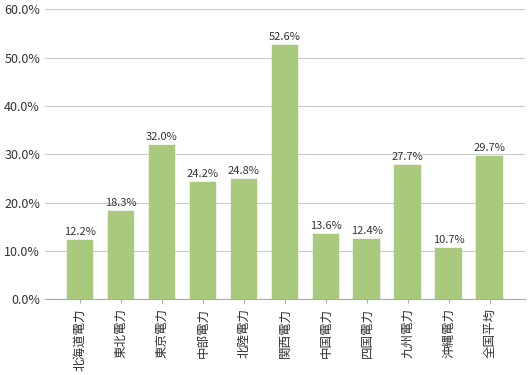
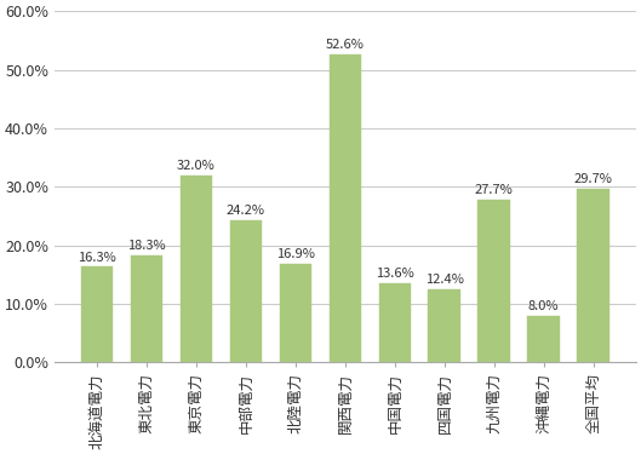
北海道電力: 12.2% -> 16.3%
北陸電力: 24.8% -> 16.9%
沖縄電力: 10.7% -> 8.0%
